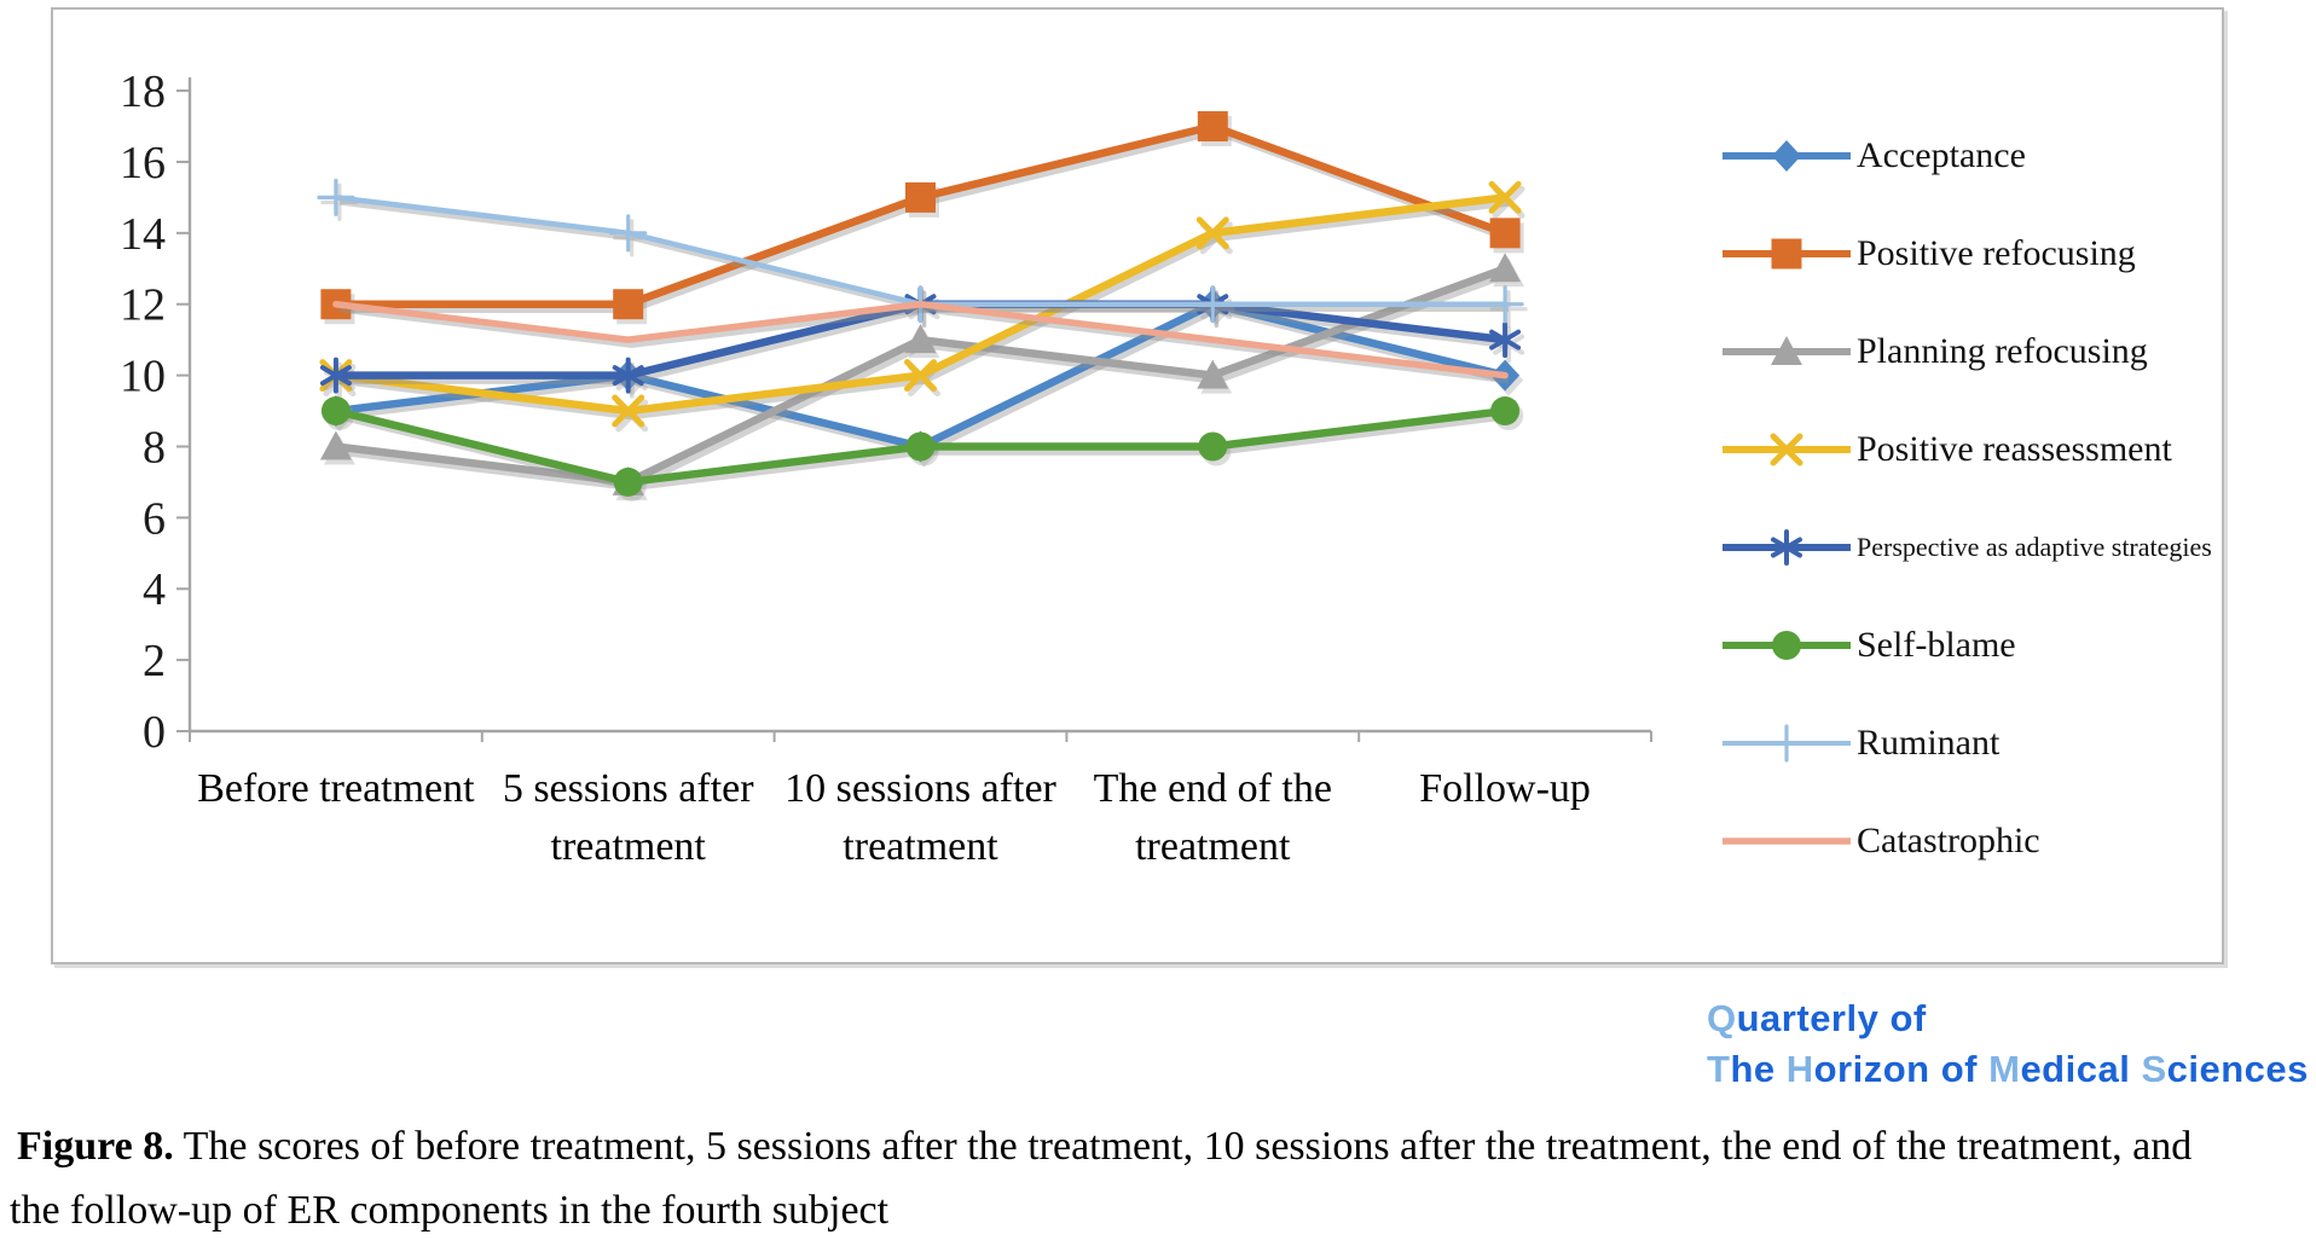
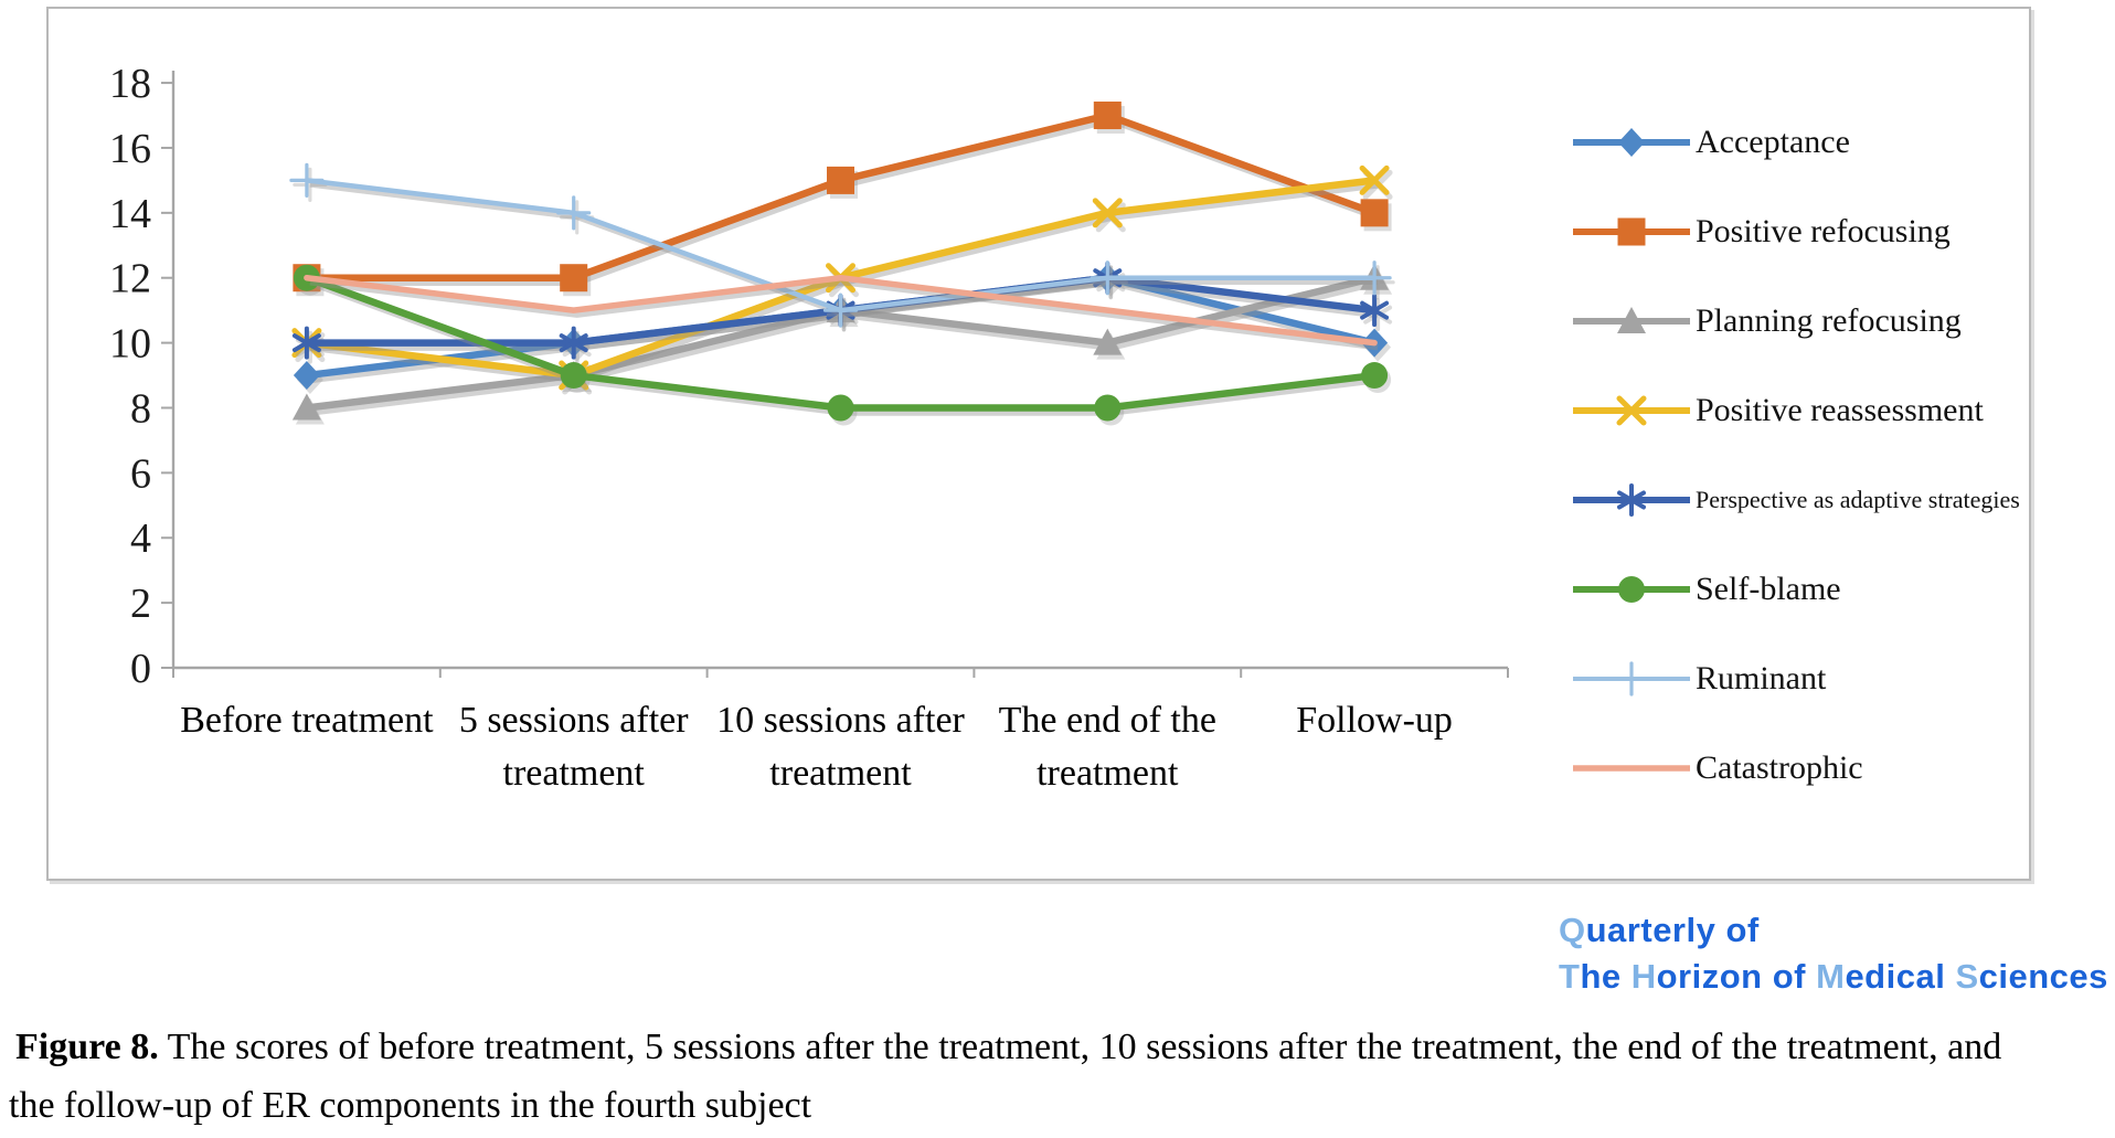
Self-blame/Before treatment: 9 -> 12
Planning refocusing/5 sessions after treatment: 7 -> 9
Self-blame/5 sessions after treatment: 7 -> 9
Acceptance/10 sessions after treatment: 8 -> 11
Positive reassessment/10 sessions after treatment: 10 -> 12
Perspective as adaptive strategies/10 sessions after treatment: 12 -> 11
Ruminant/10 sessions after treatment: 12 -> 11
Planning refocusing/Follow-up: 13 -> 12
